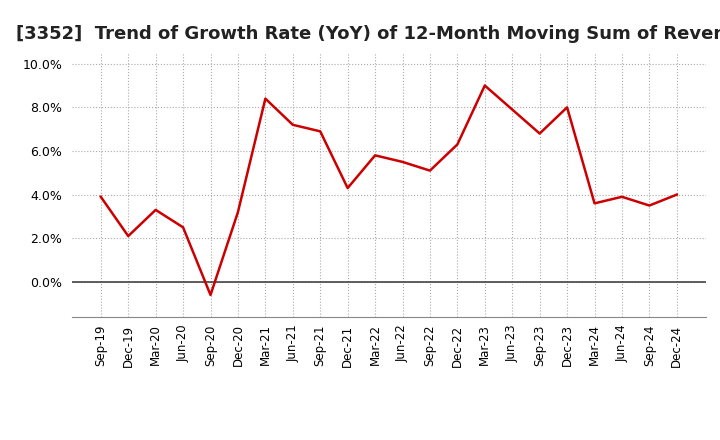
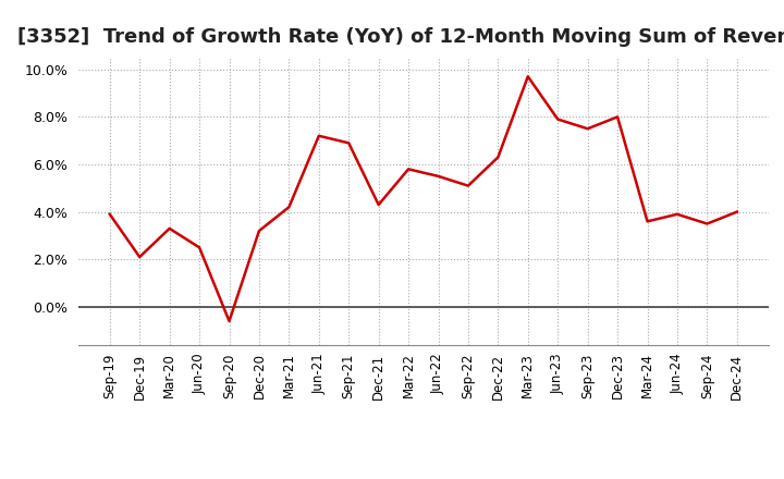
Mar-21: 8.4% -> 4.2%
Mar-23: 9.0% -> 9.7%
Sep-23: 6.8% -> 7.5%
